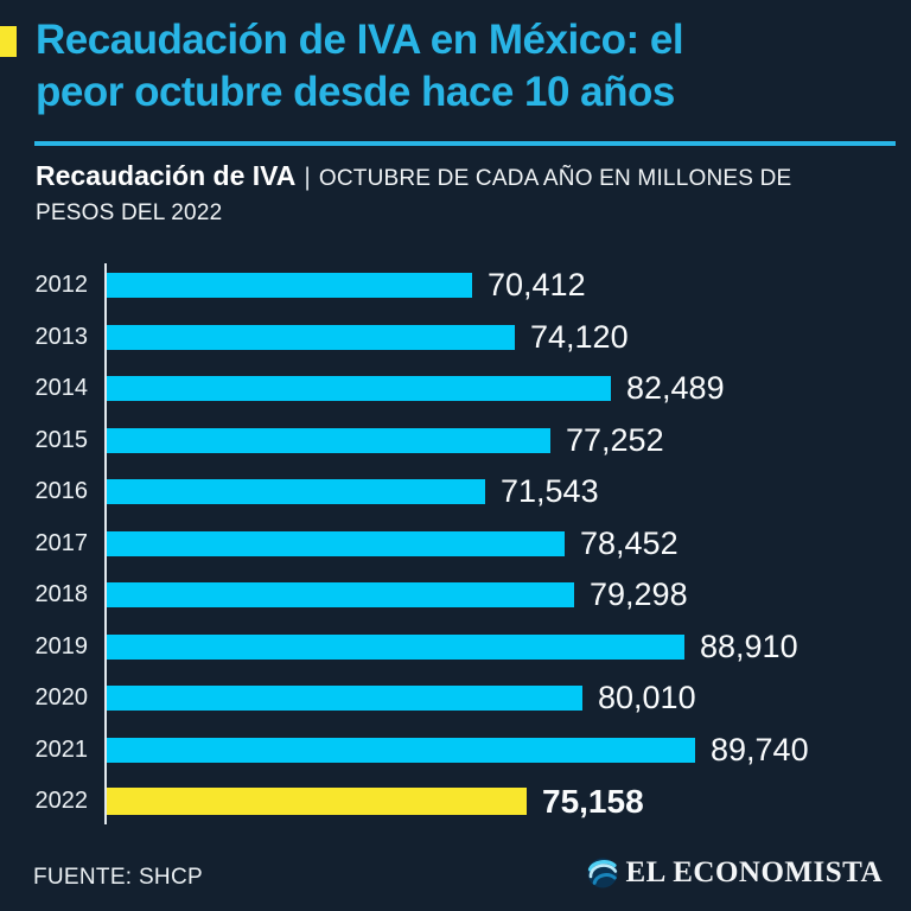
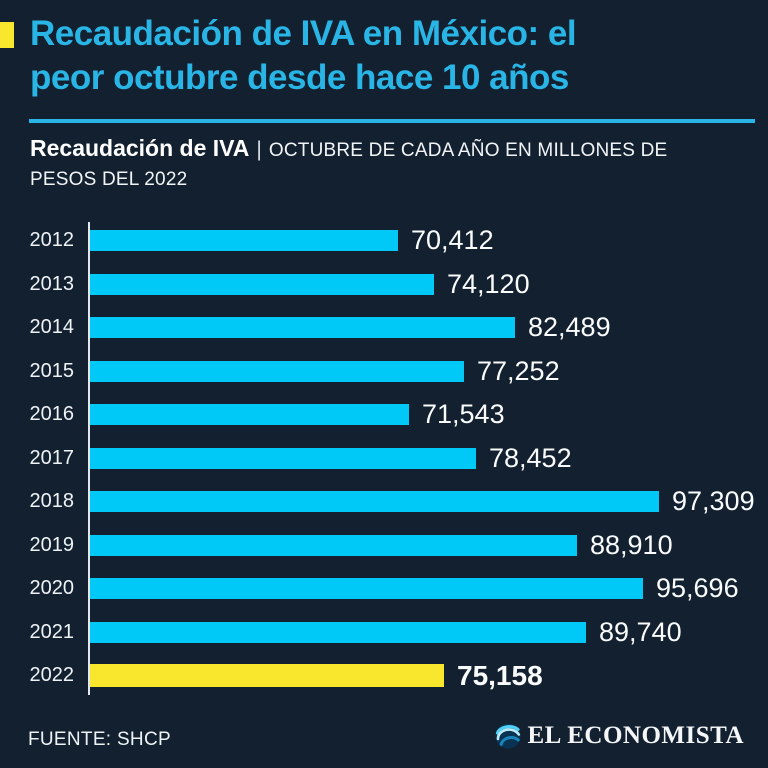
2018: 79,298 -> 97,309
2020: 80,010 -> 95,696
